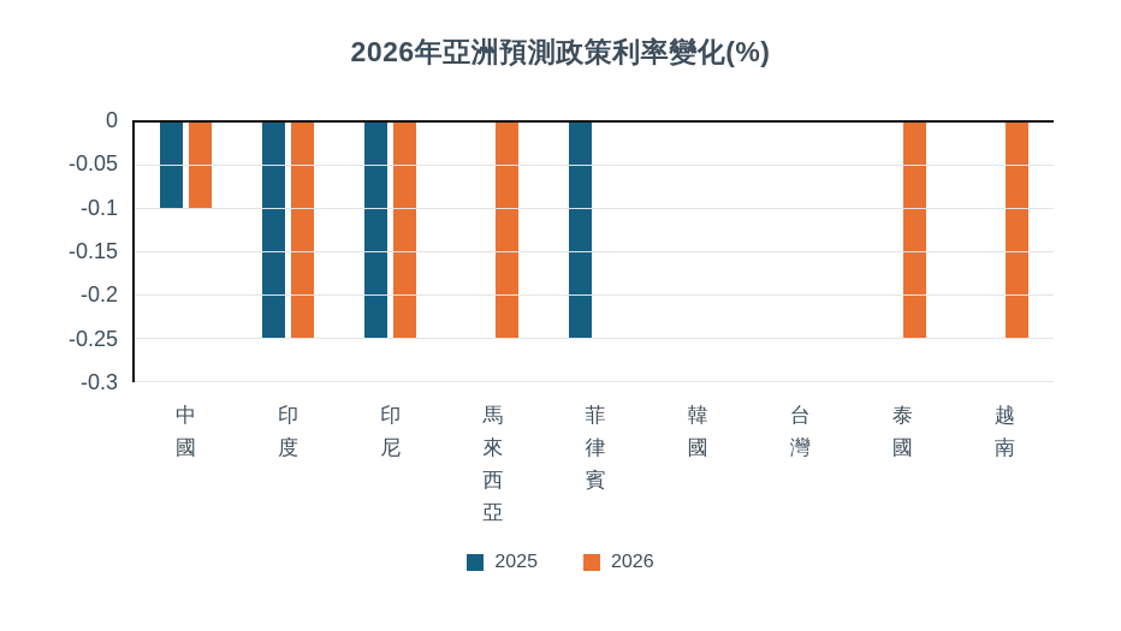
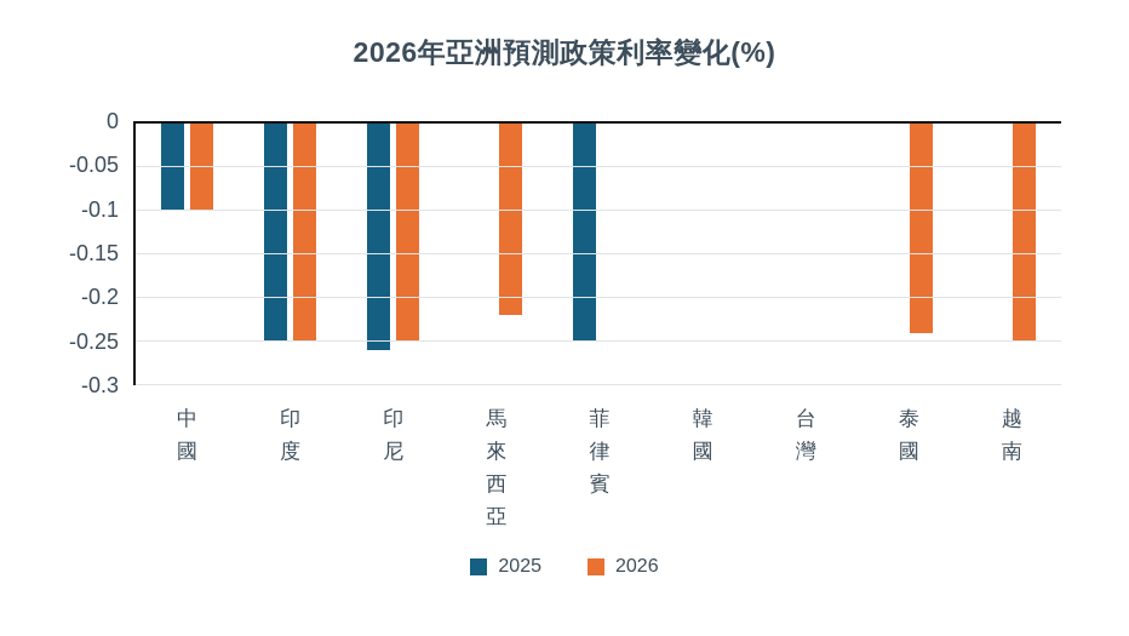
2025/印尼: -0.25 -> -0.26
2026/馬來西亞: -0.25 -> -0.22
2026/泰國: -0.25 -> -0.24
